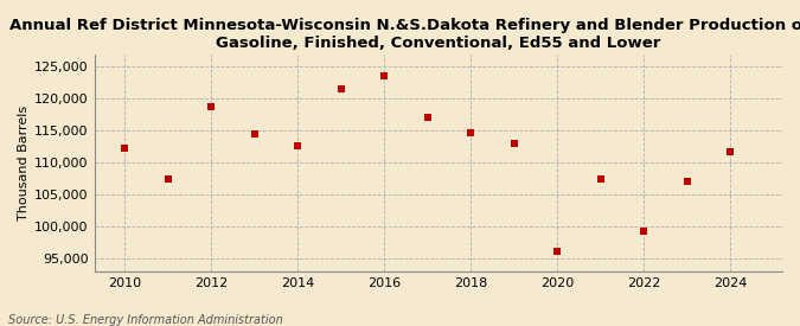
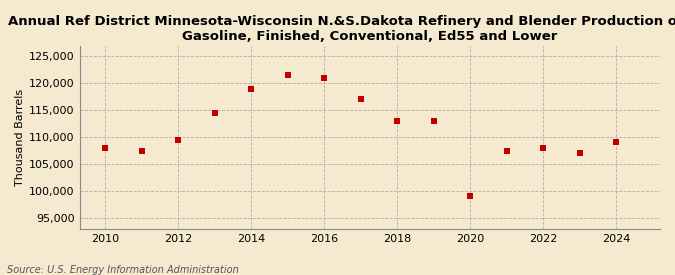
2010: 112,200 -> 108,000
2012: 118,800 -> 109,500
2014: 112,600 -> 119,000
2016: 123,600 -> 121,000
2018: 114,600 -> 113,000
2020: 96,000 -> 99,000
2022: 99,200 -> 108,000
2024: 111,600 -> 109,000
